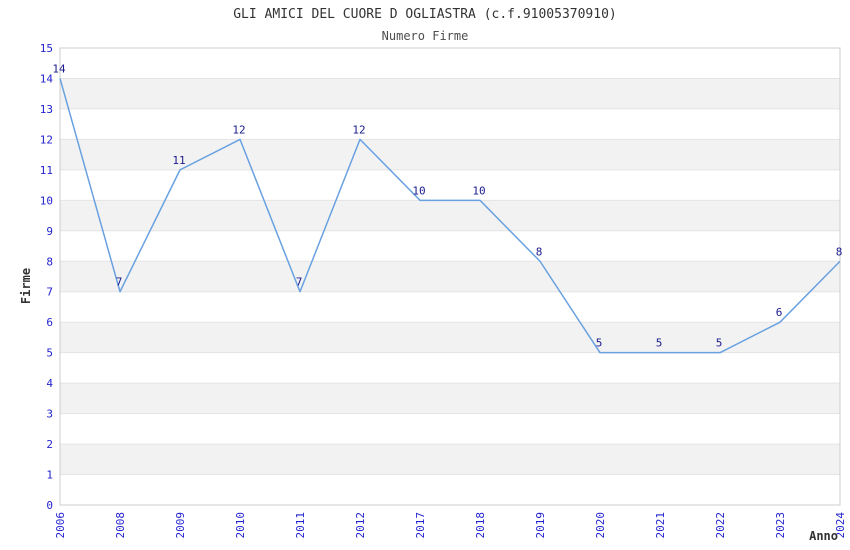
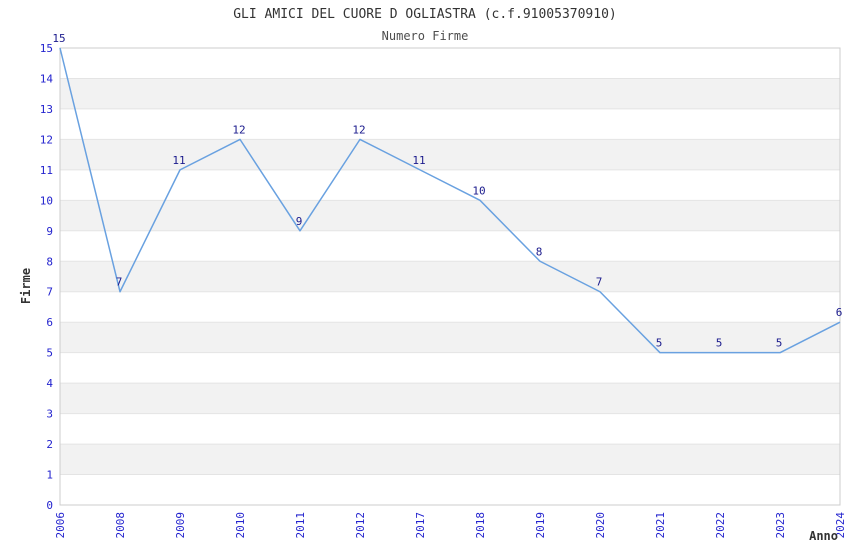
2006: 14 -> 15
2011: 7 -> 9
2017: 10 -> 11
2020: 5 -> 7
2023: 6 -> 5
2024: 8 -> 6
